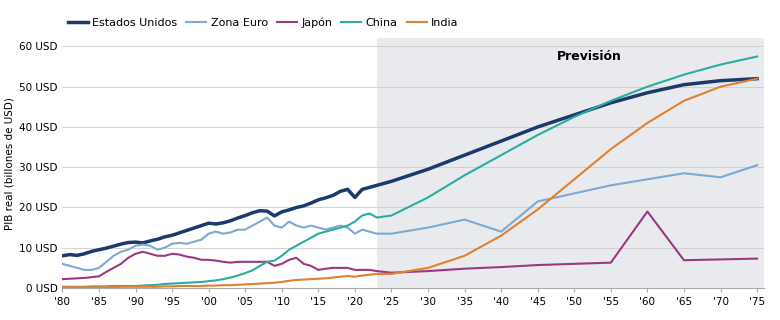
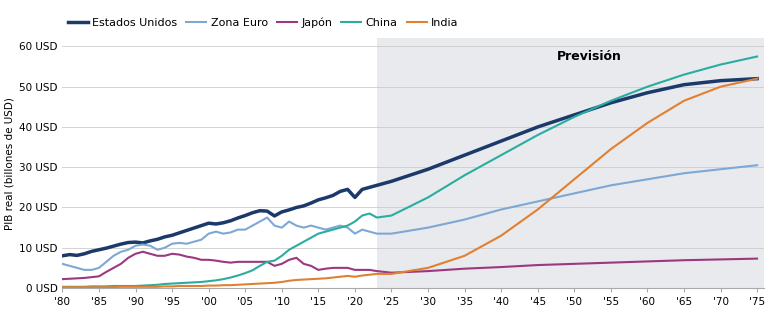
Zona Euro/'40: 14.0 USD -> 19.5 USD
Japón/'60: 19.0 USD -> 6.6 USD
Zona Euro/'70: 27.5 USD -> 29.5 USD
